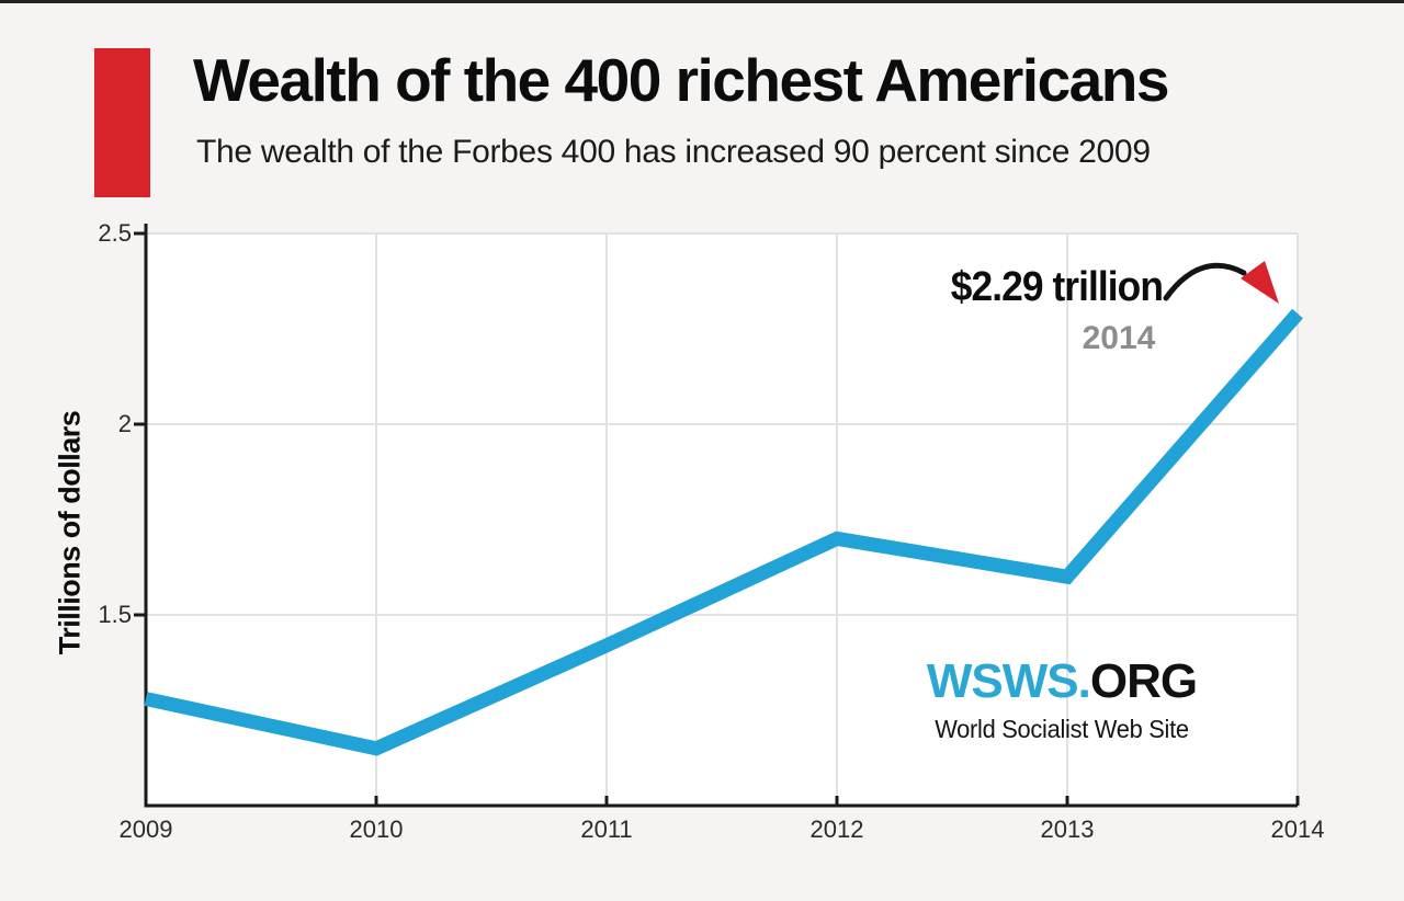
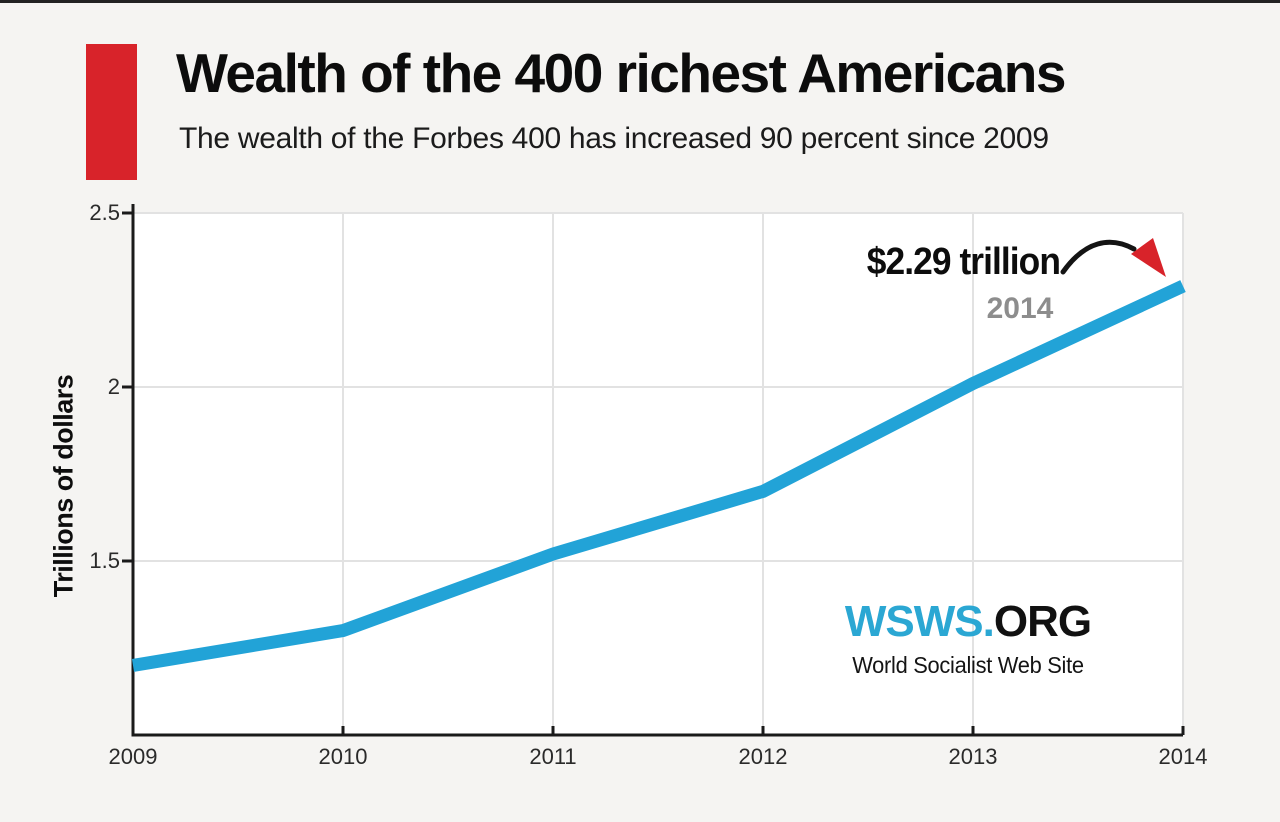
2009: 1.28 -> 1.20
2010: 1.15 -> 1.30
2011: 1.42 -> 1.52
2013: 1.60 -> 2.01
